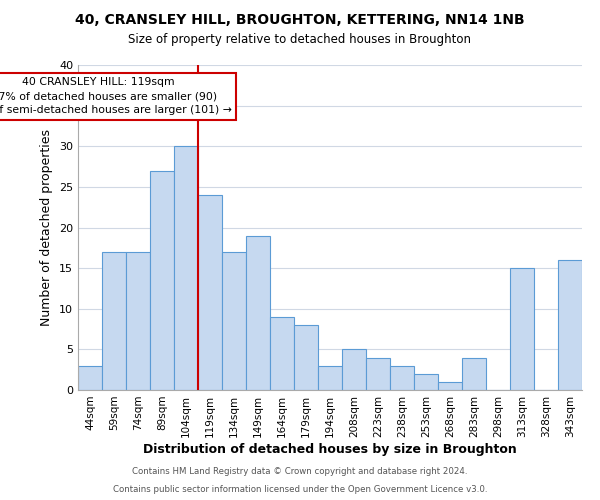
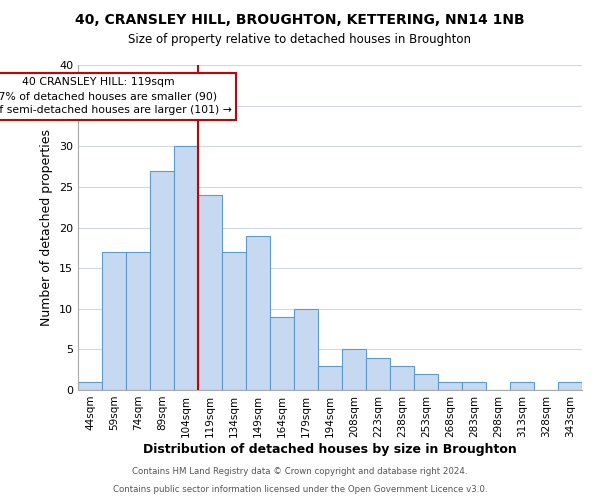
44sqm: 3 -> 1
179sqm: 8 -> 10
283sqm: 4 -> 1
313sqm: 15 -> 1
343sqm: 16 -> 1
